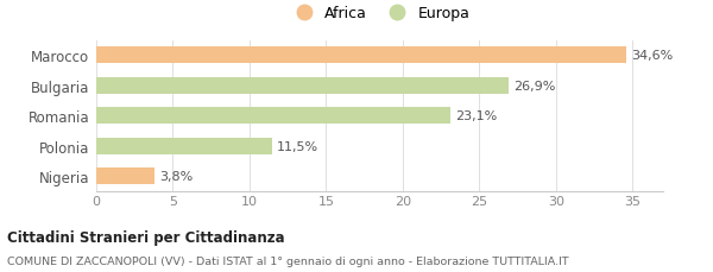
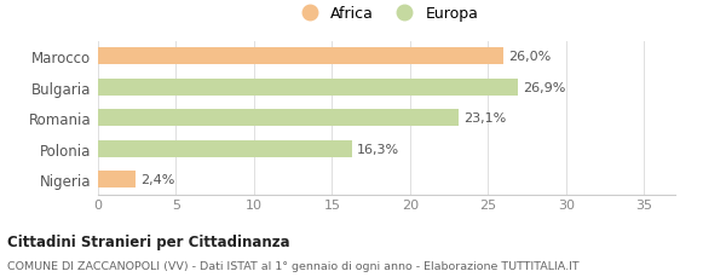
Marocco: 34,6% -> 26,0%
Polonia: 11,5% -> 16,3%
Nigeria: 3,8% -> 2,4%
